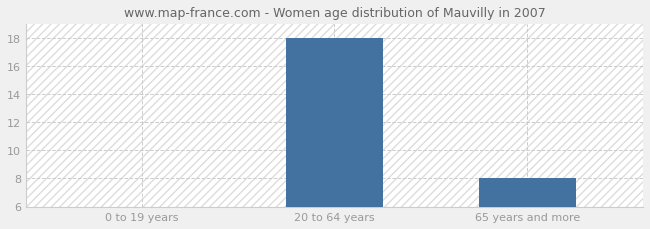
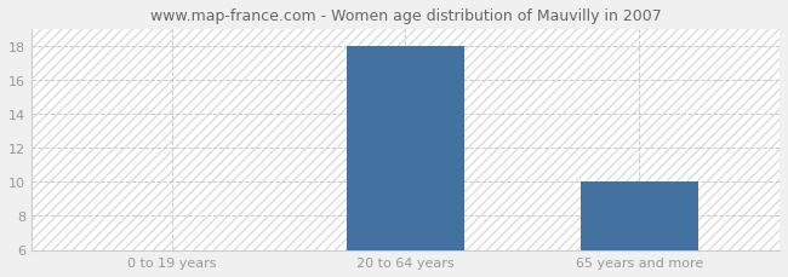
65 years and more: 8 -> 10
